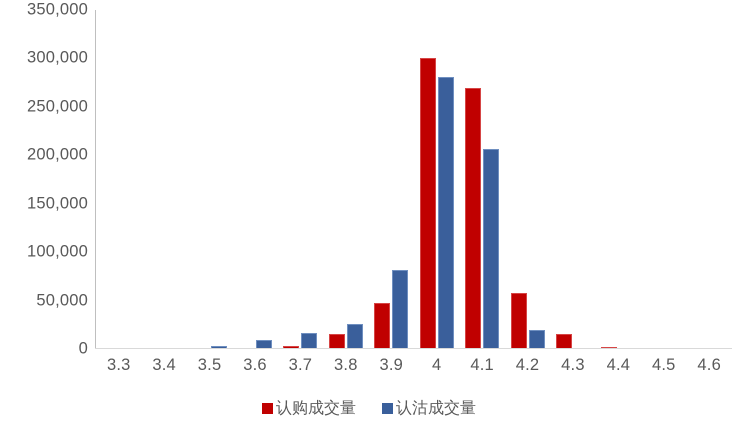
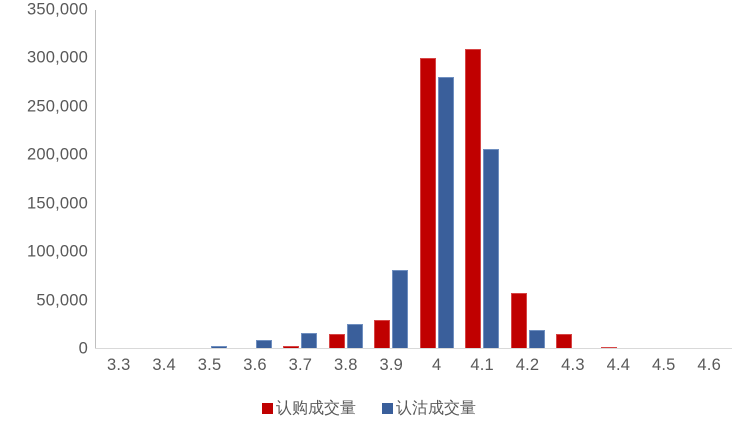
认购成交量/3.9: 50000 -> 30000
认购成交量/4.1: 270000 -> 310000
